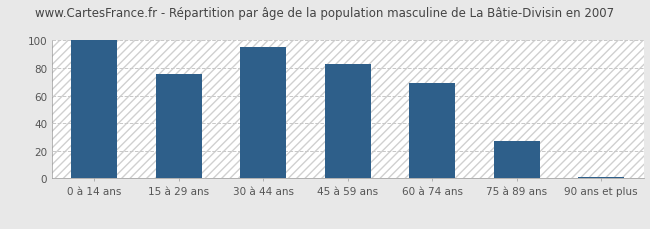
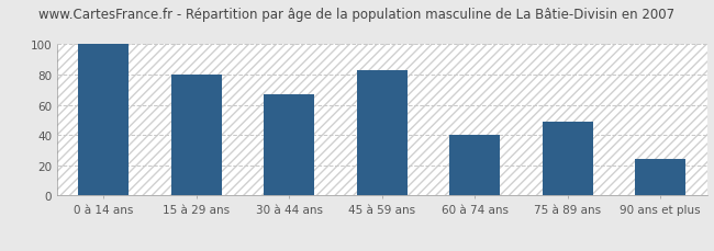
15 à 29 ans: 76 -> 80
30 à 44 ans: 95 -> 67
60 à 74 ans: 69 -> 40
75 à 89 ans: 27 -> 49
90 ans et plus: 1 -> 24
